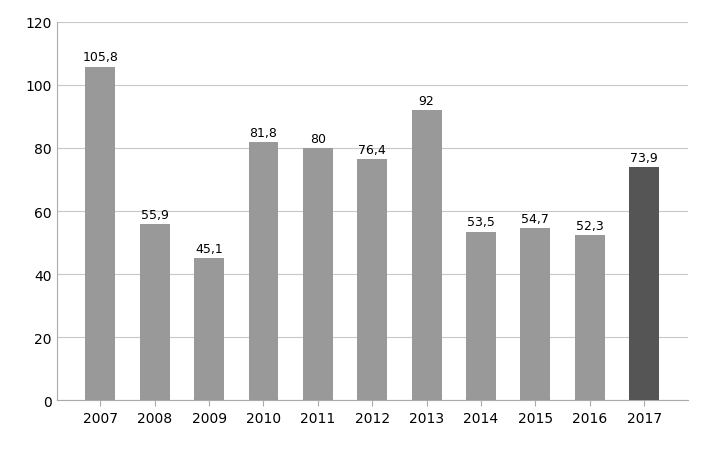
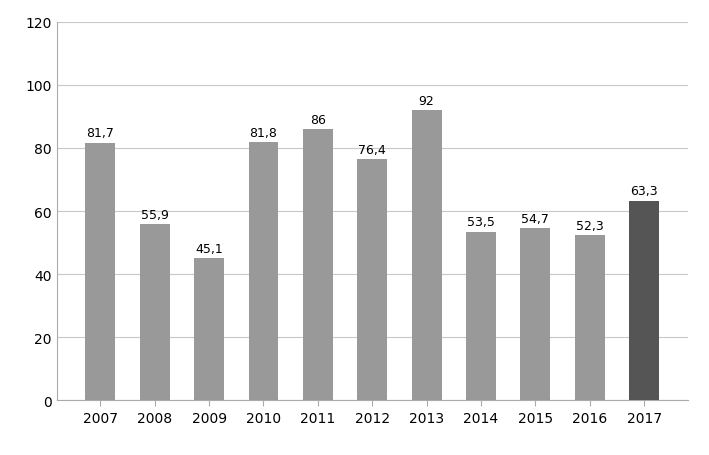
2007: 105,8 -> 81,7
2011: 80 -> 86
2017: 73,9 -> 63,3
